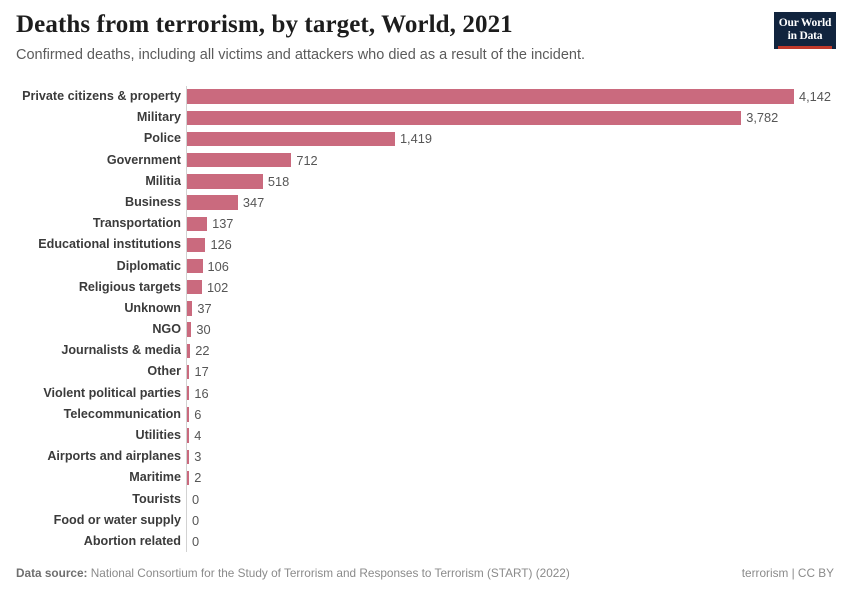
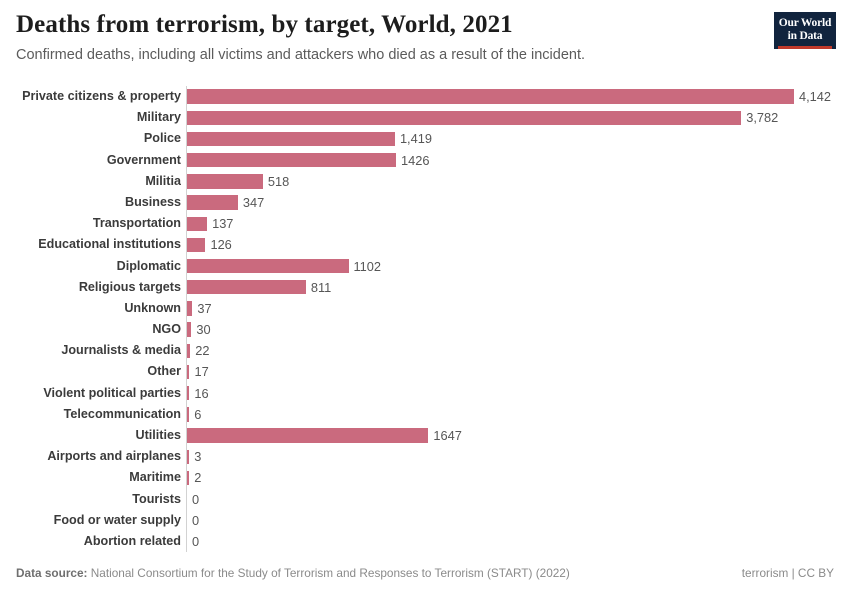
Government: 712 -> 1426
Diplomatic: 106 -> 1102
Religious targets: 102 -> 811
Utilities: 4 -> 1647
